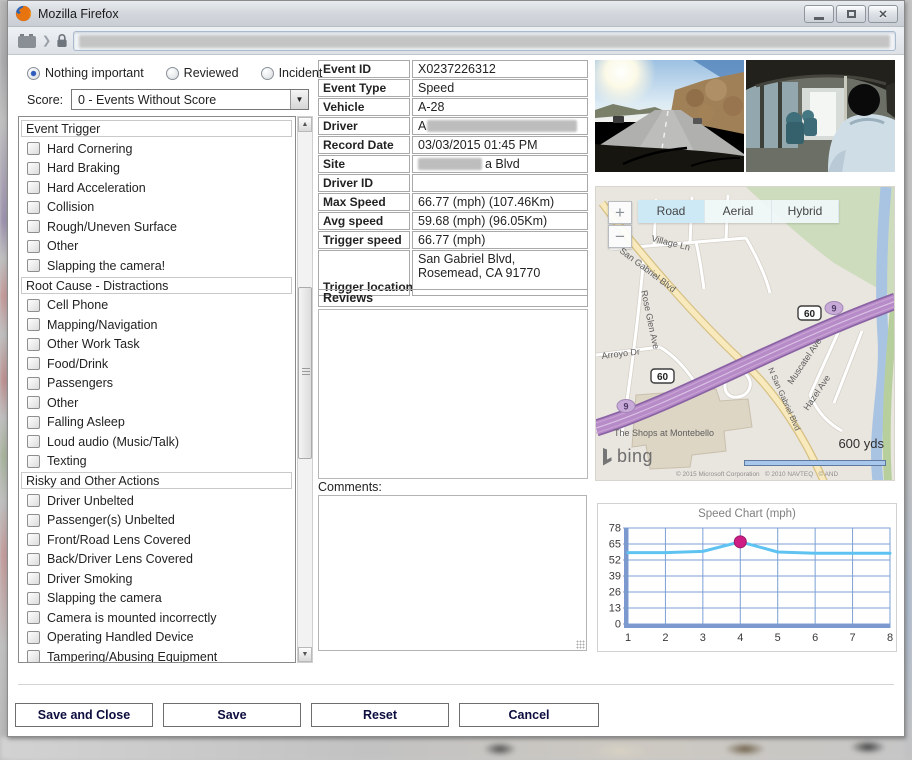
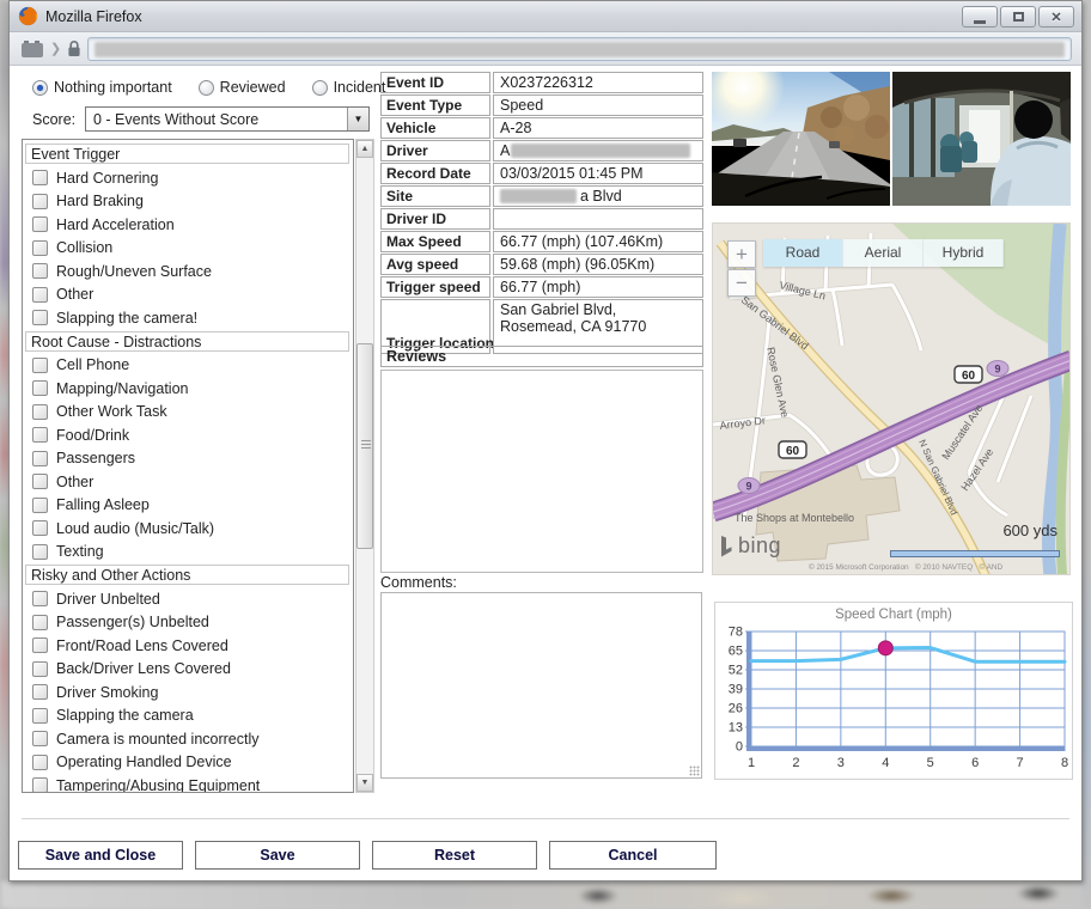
5: 58 -> 67
